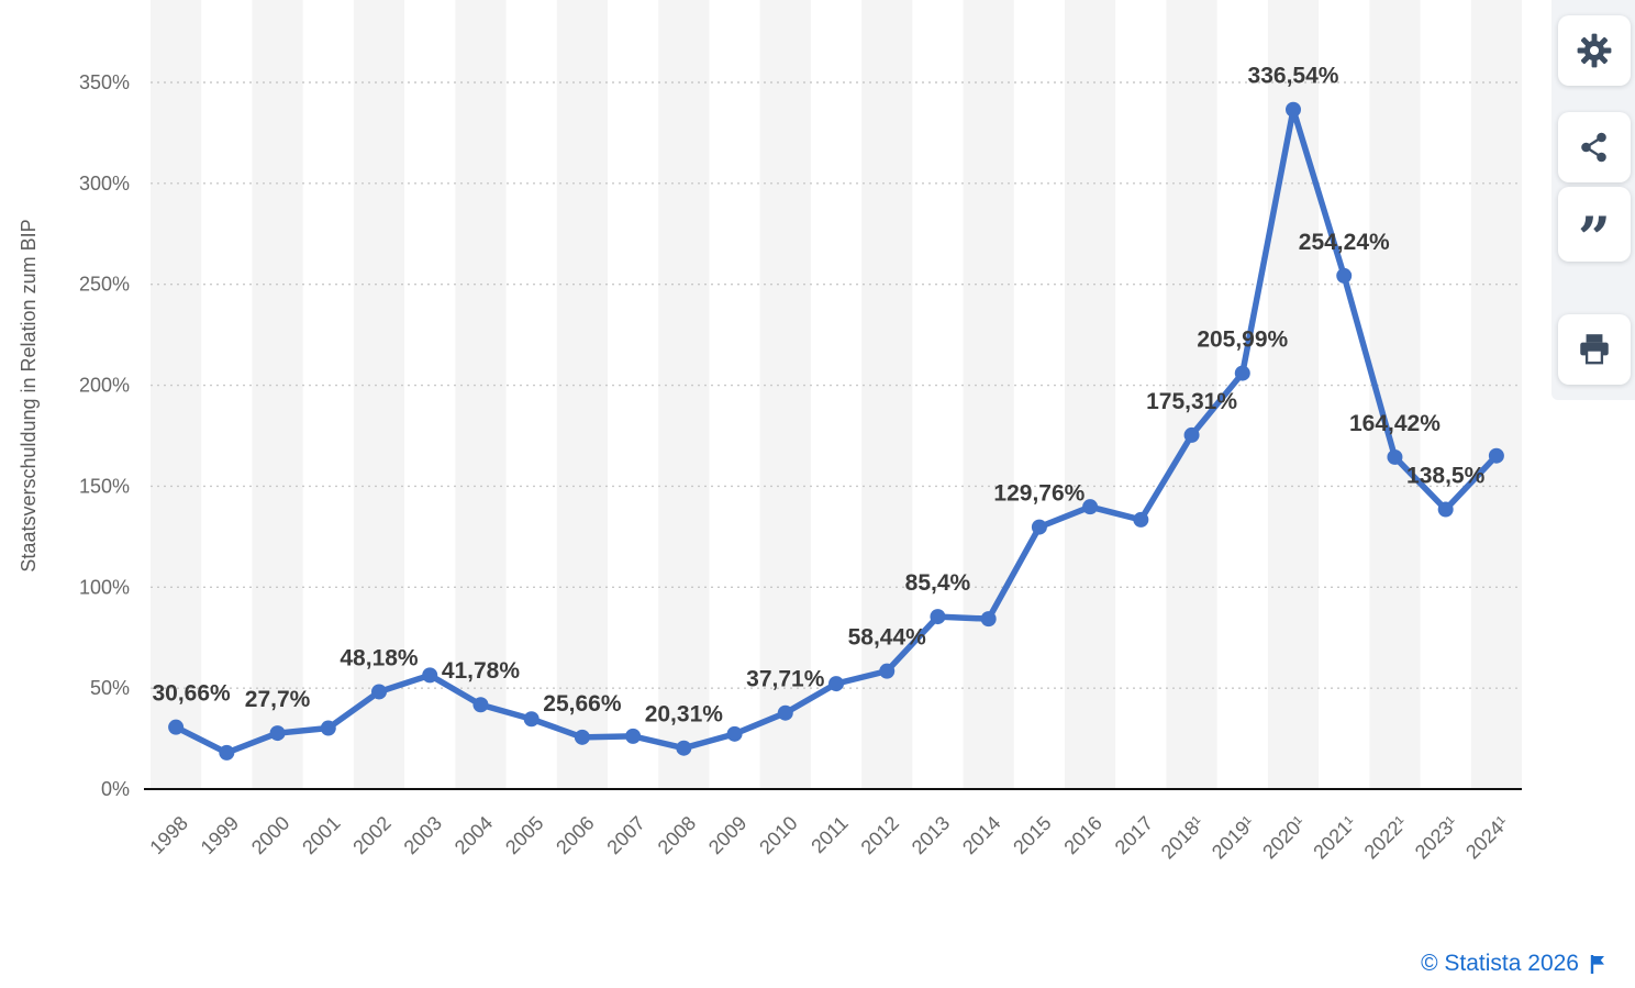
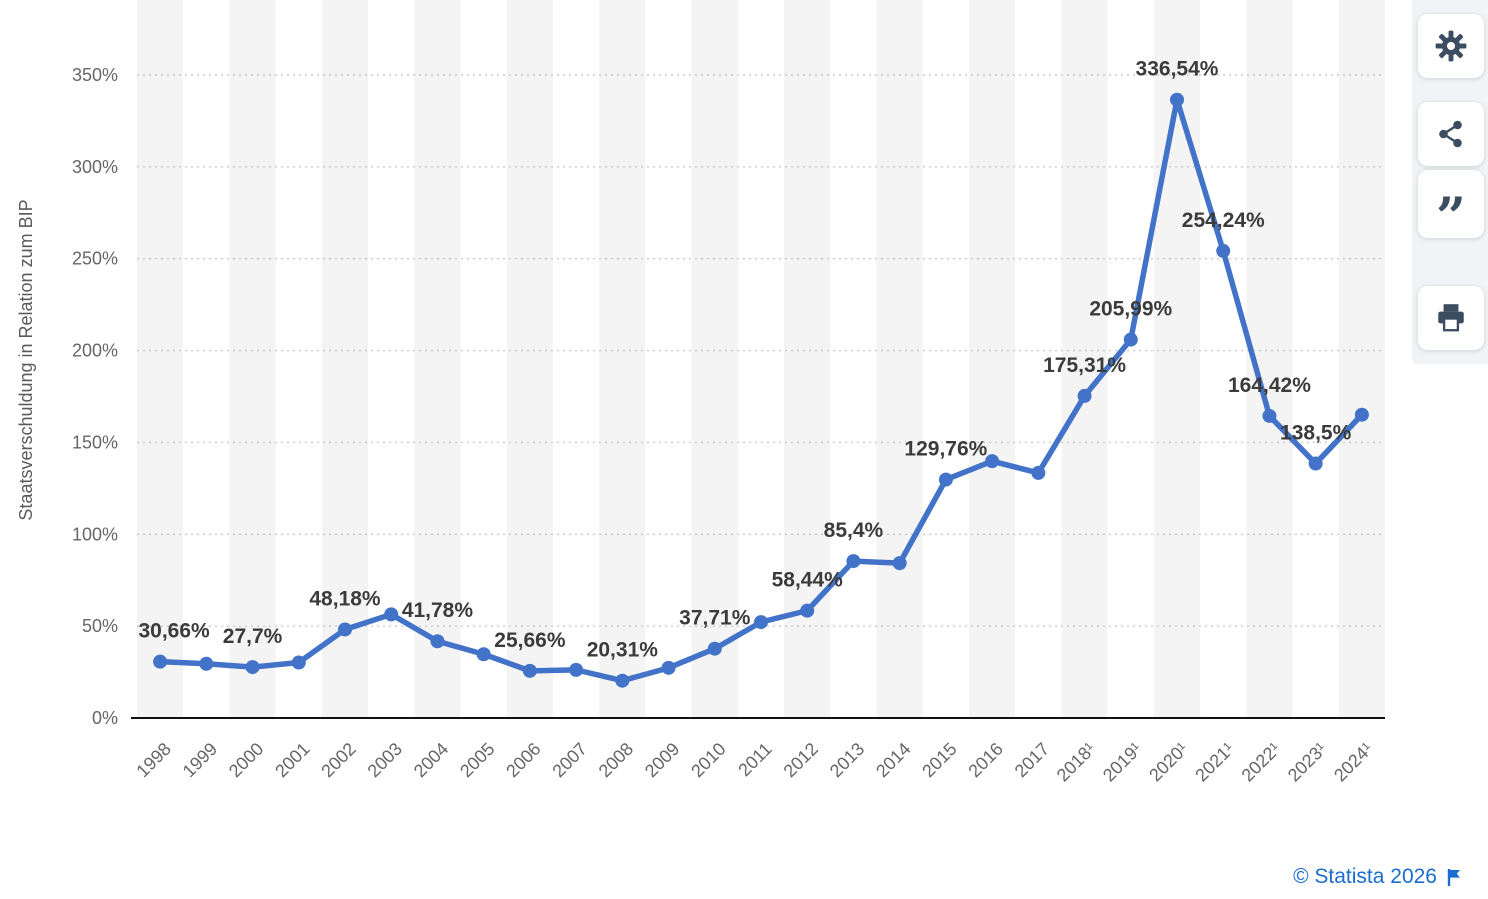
1999: 18% -> 30%
